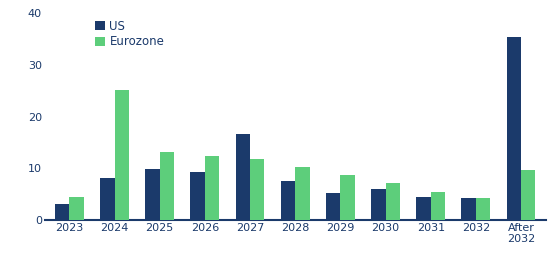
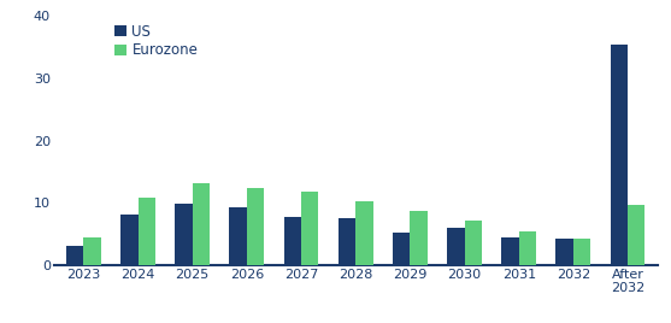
Eurozone/2024: 25.2 -> 10.8
US/2027: 16.6 -> 7.8
